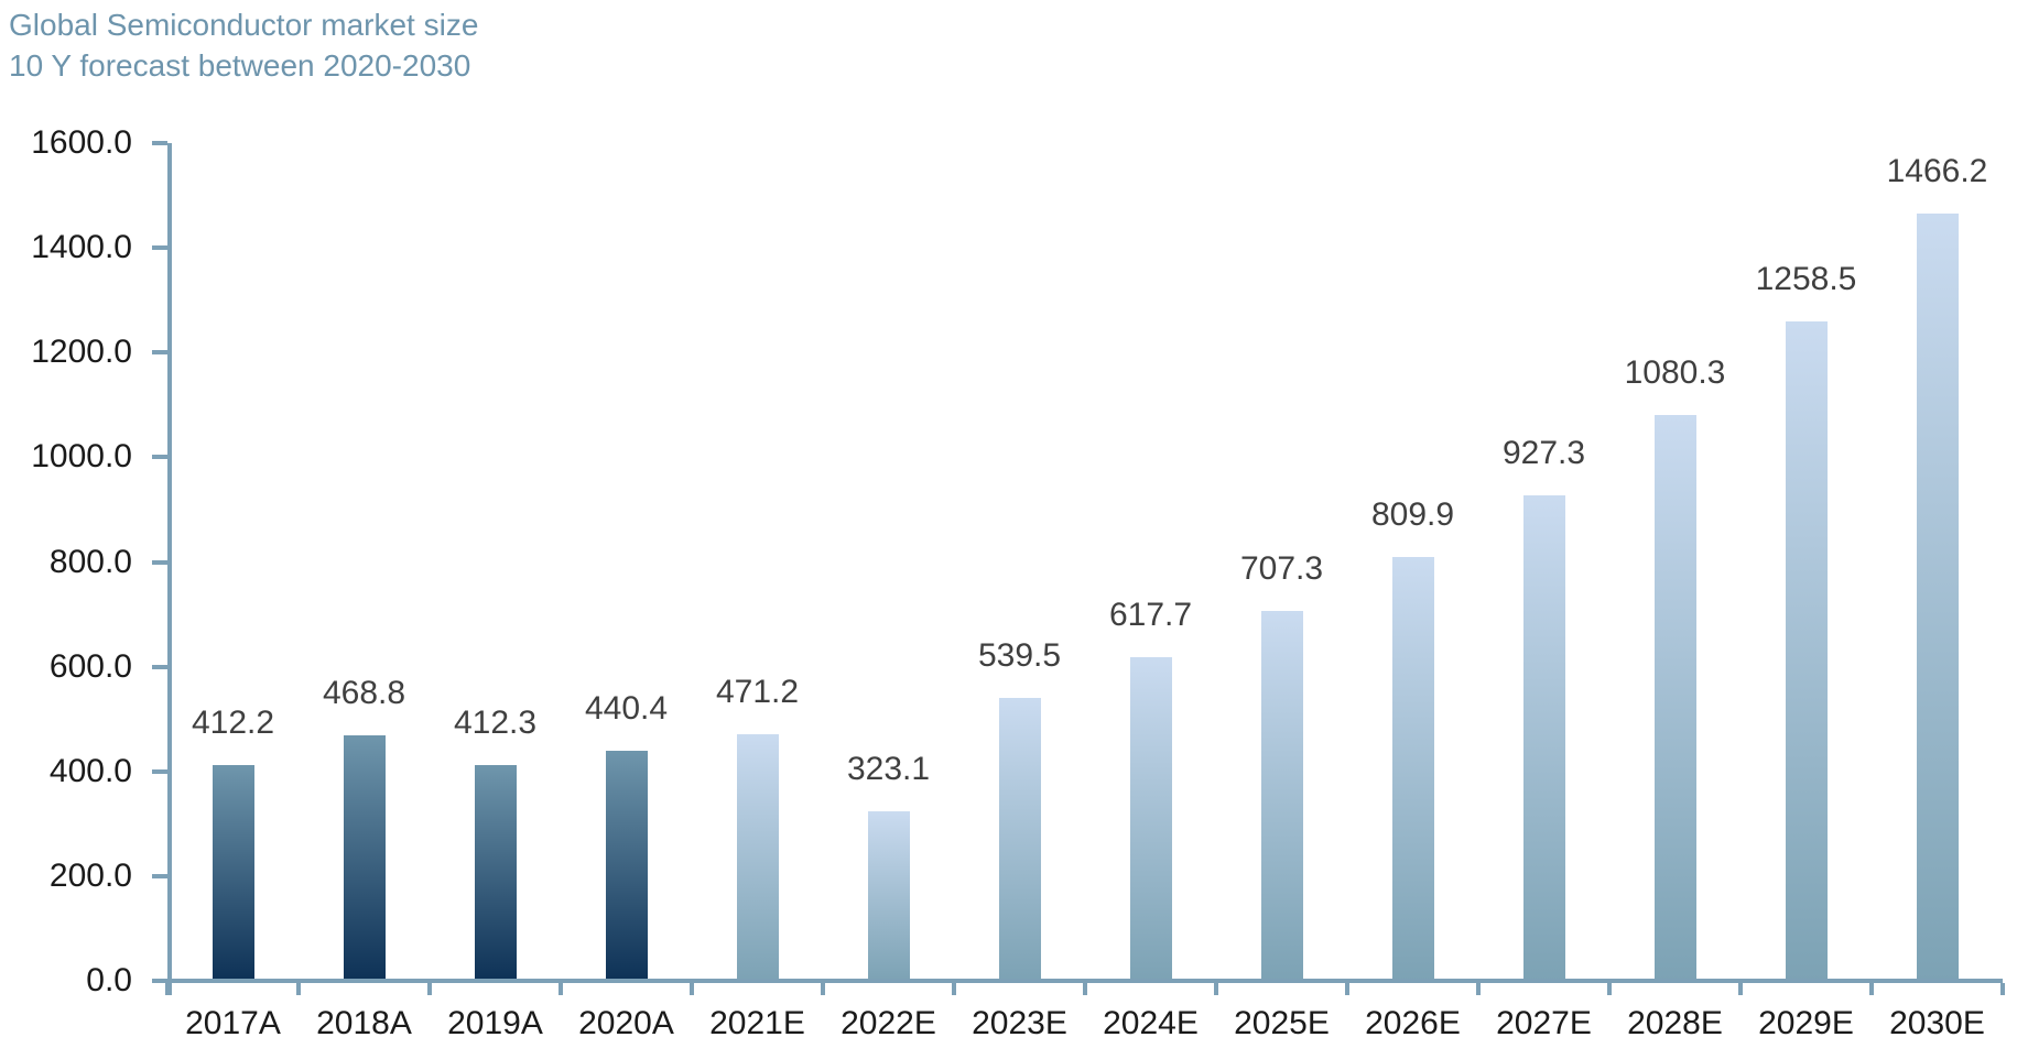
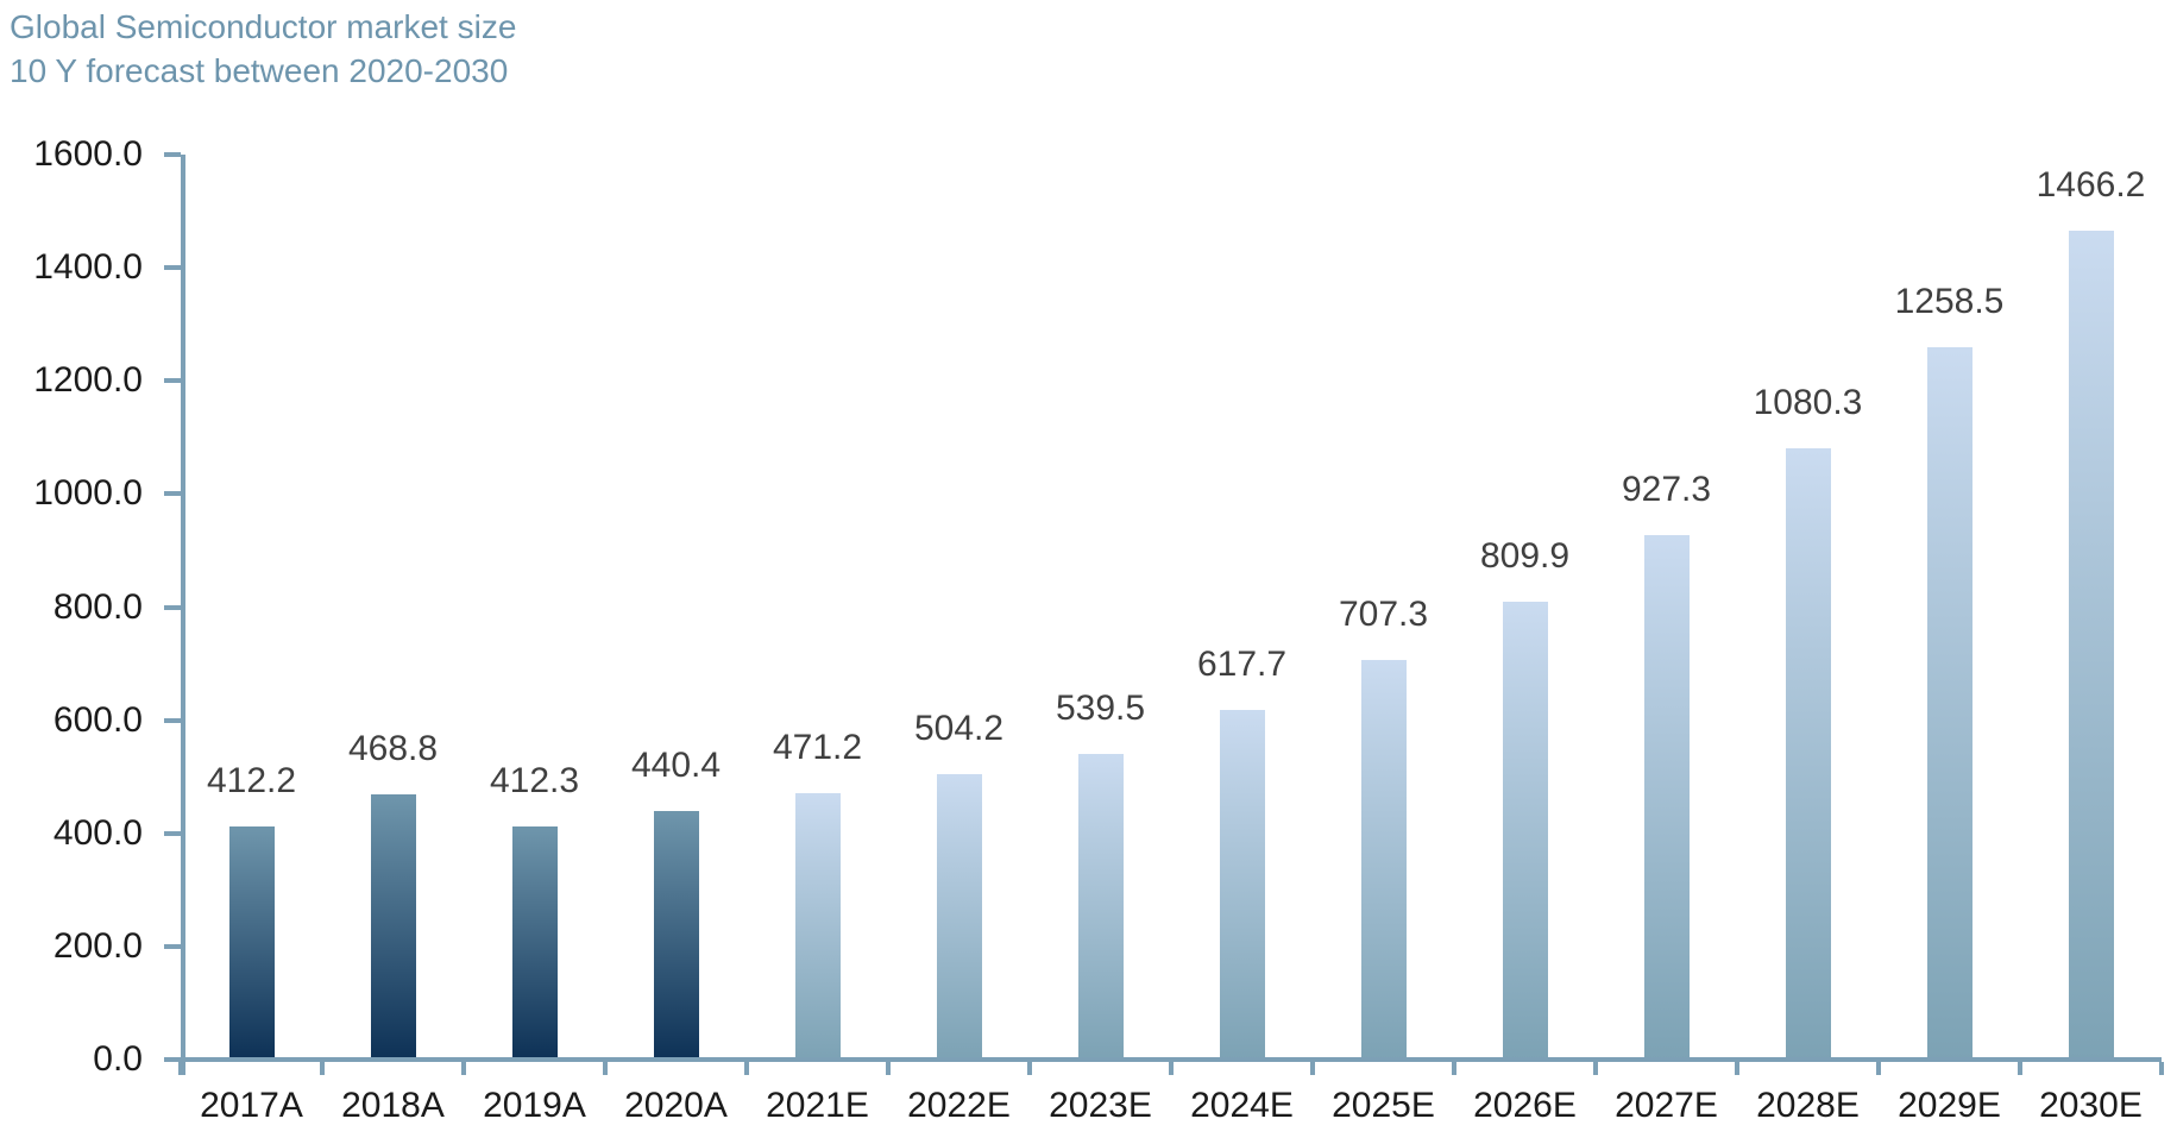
2022E: 323.1 -> 504.2
